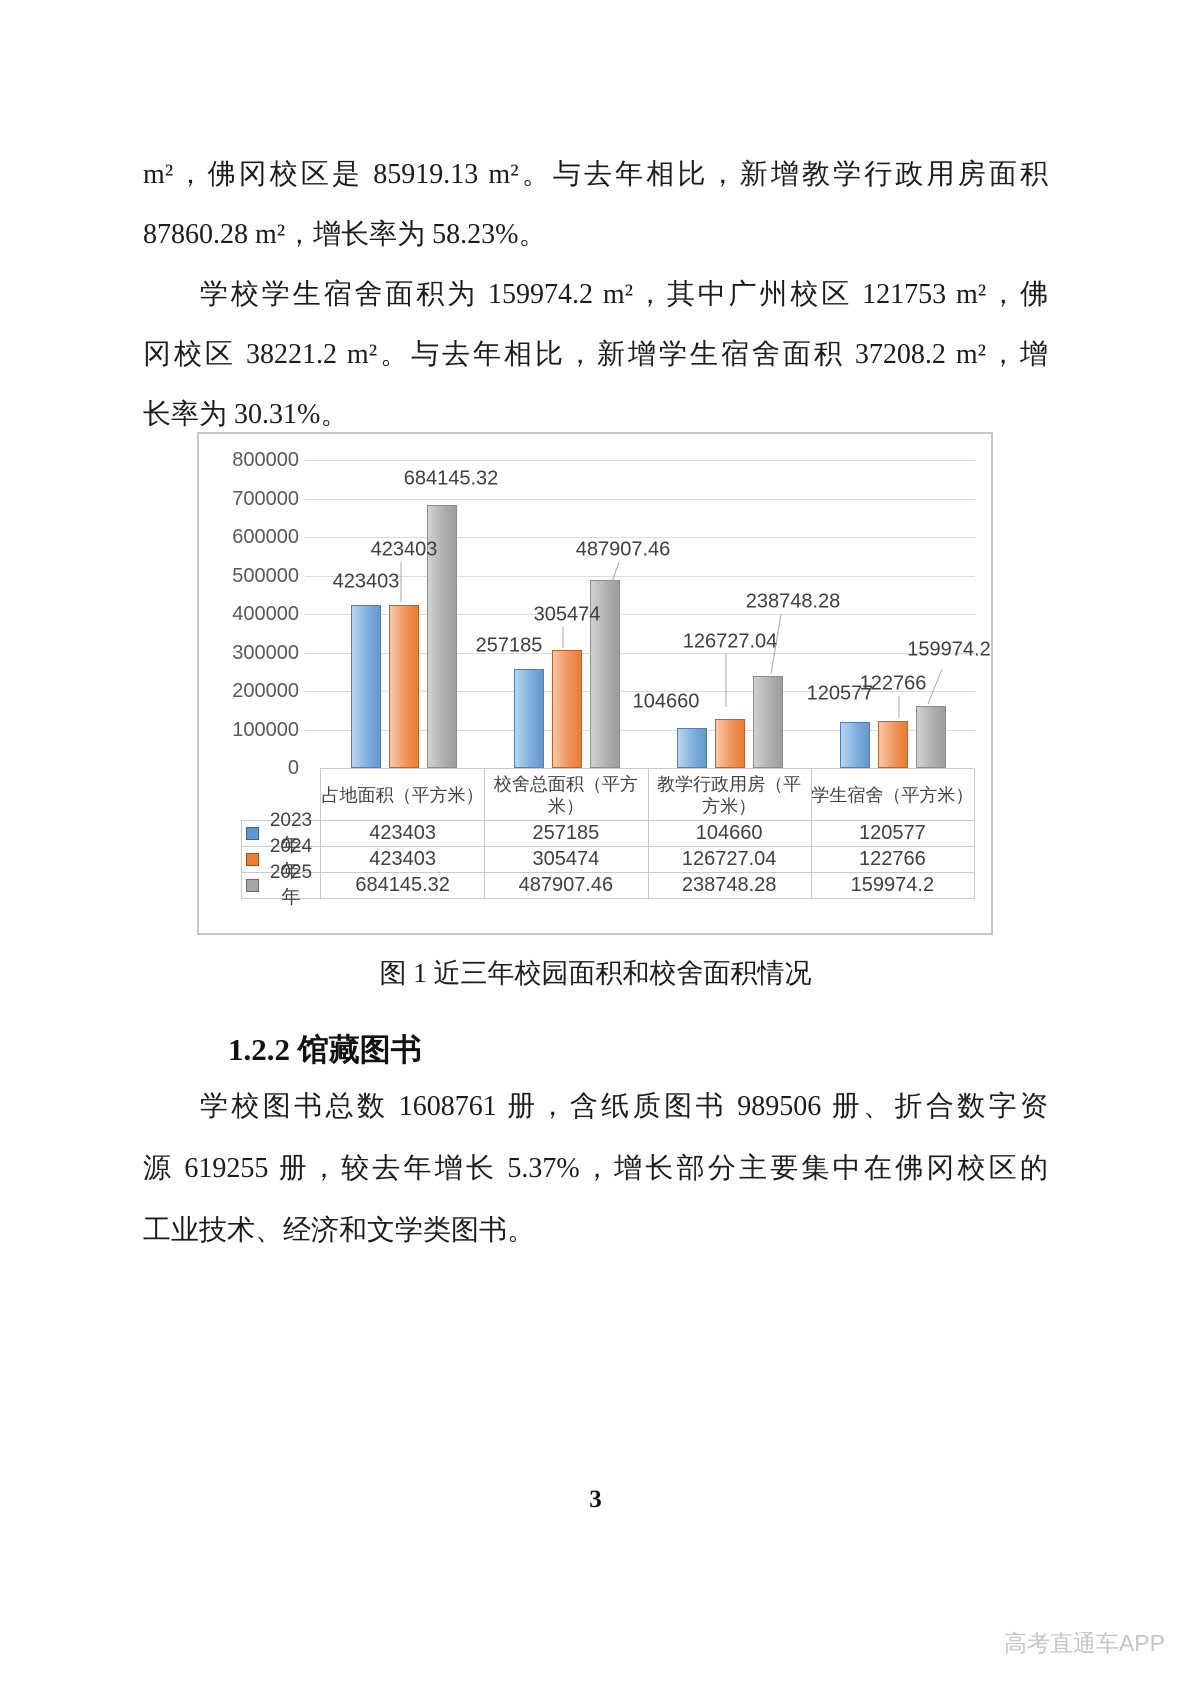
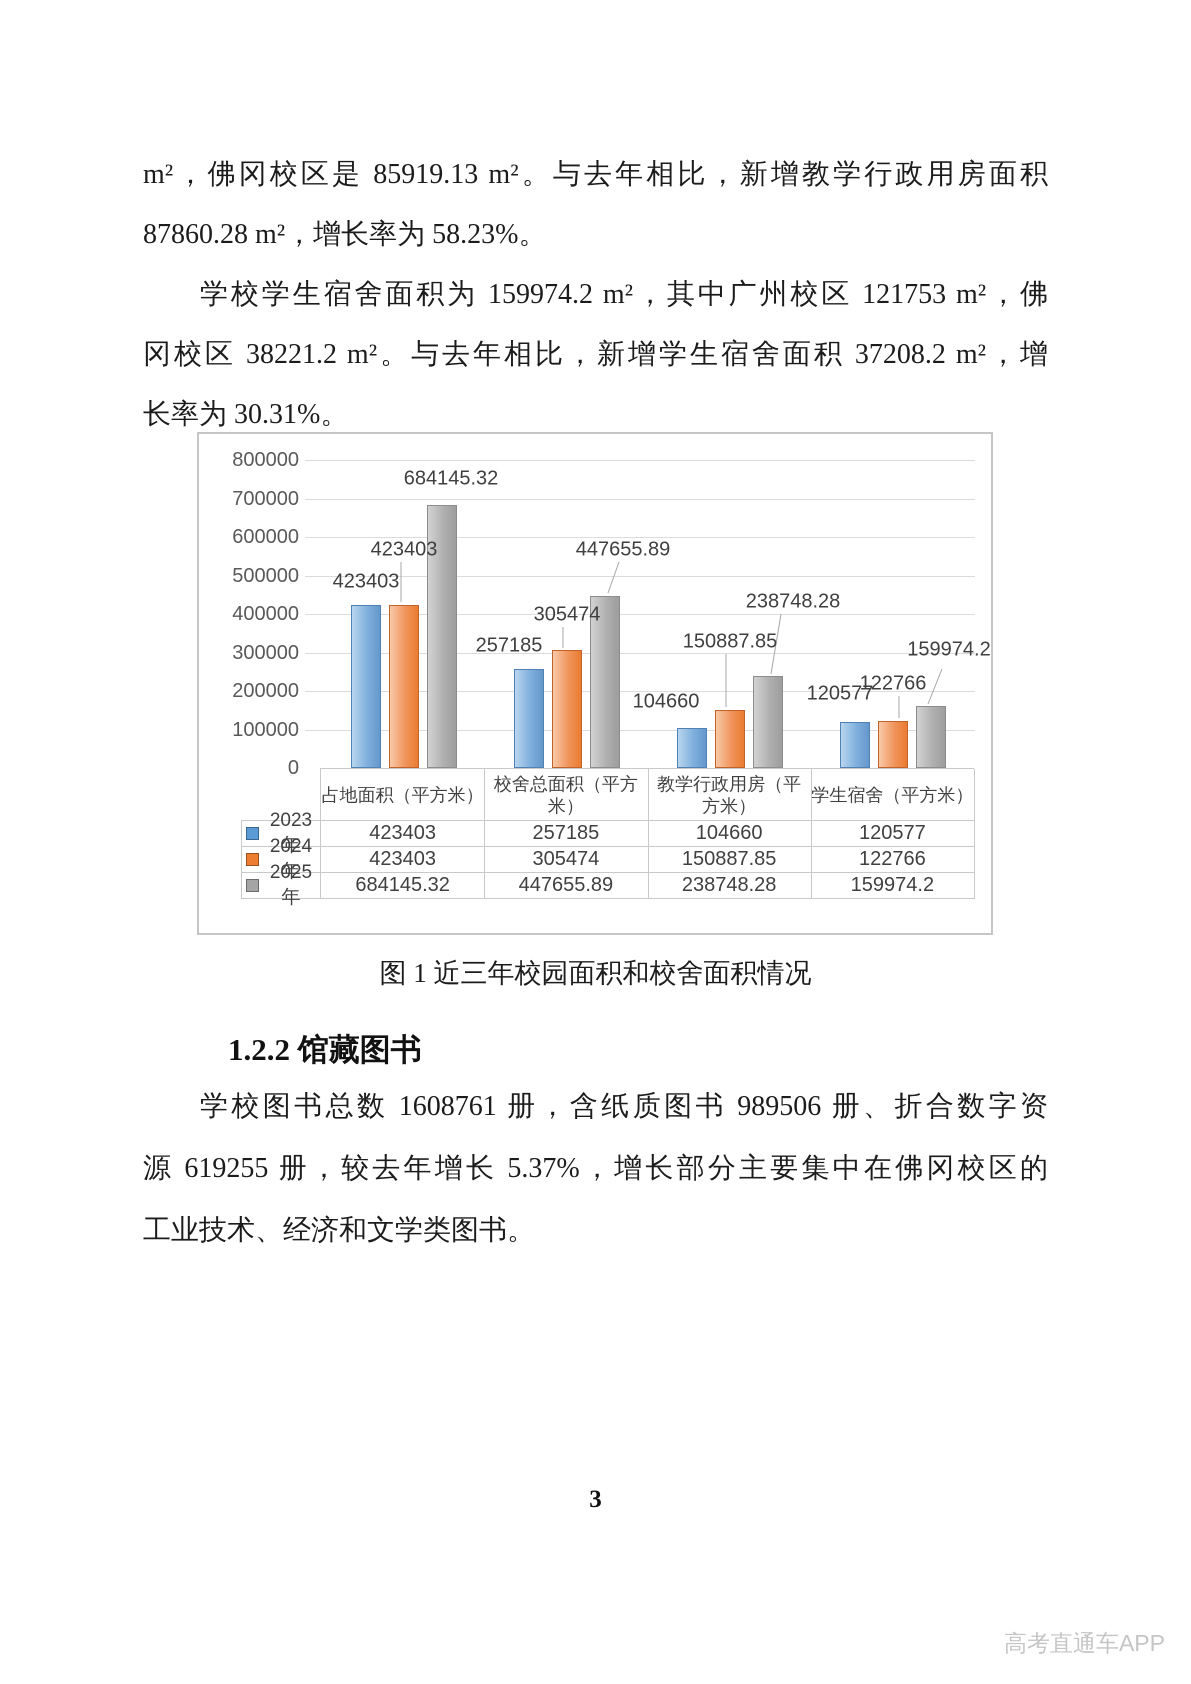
2025年/校舍总面积（平方米）: 487907.46 -> 447655.89
2024年/教学行政用房（平方米）: 126727.04 -> 150887.85
